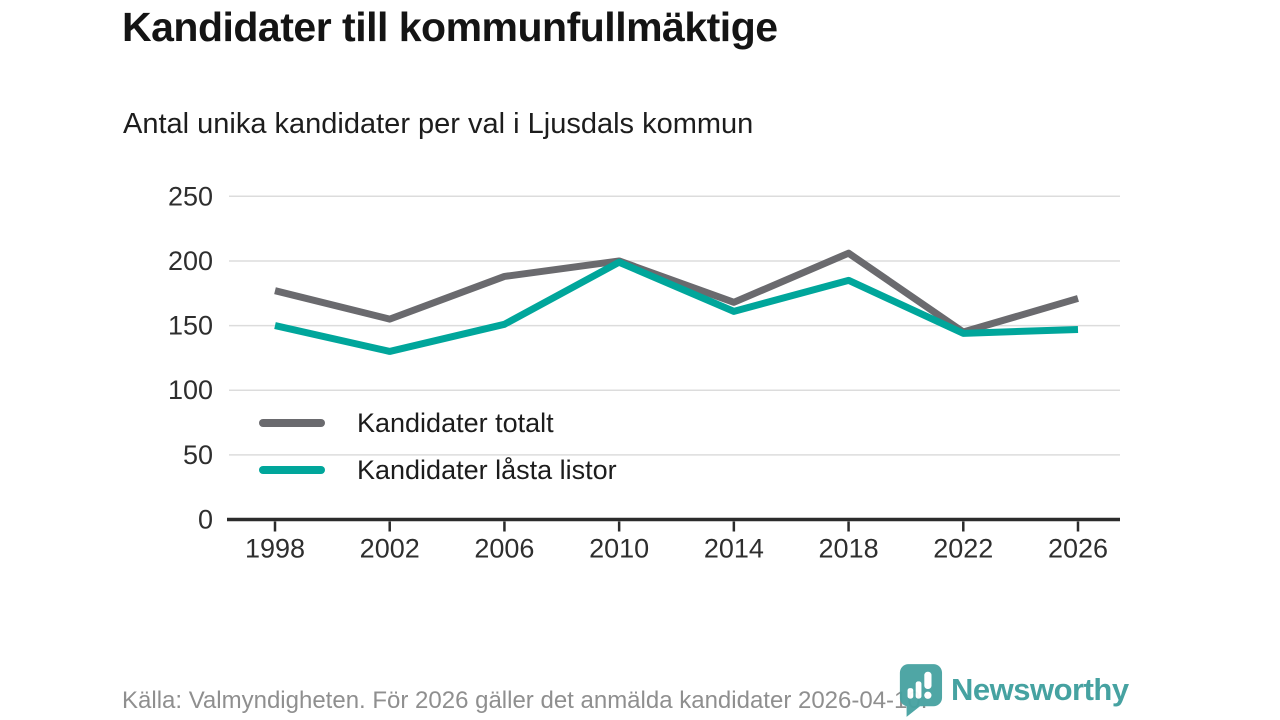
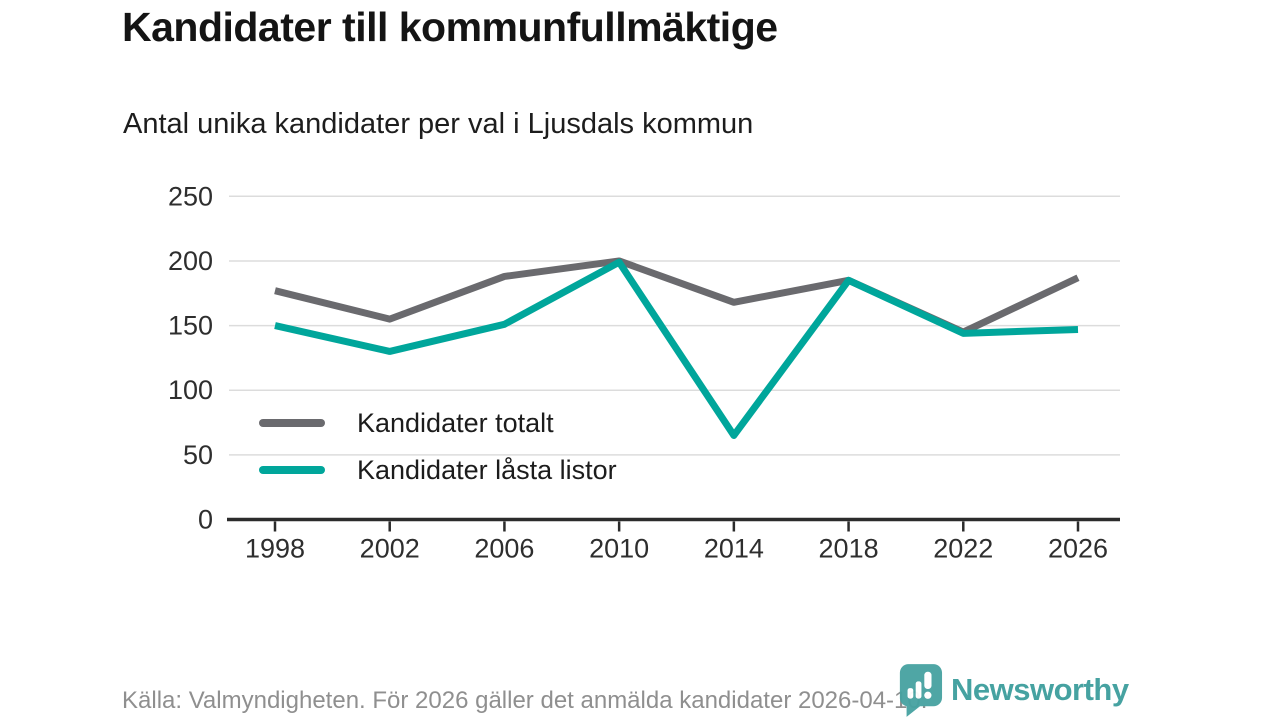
Kandidater låsta listor/2014: 161 -> 65
Kandidater totalt/2018: 206 -> 185
Kandidater totalt/2026: 171 -> 187
